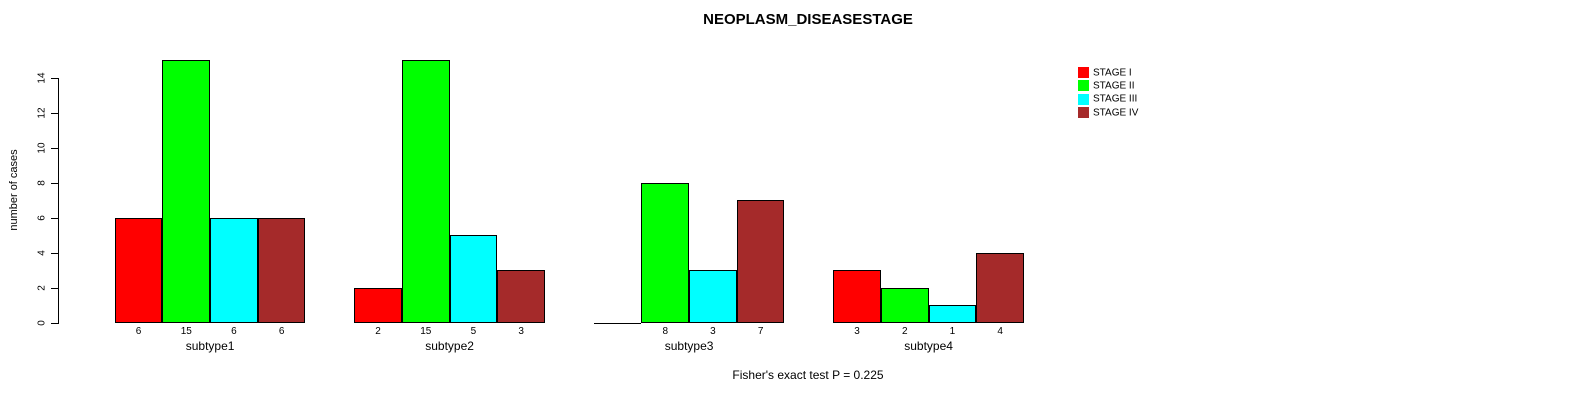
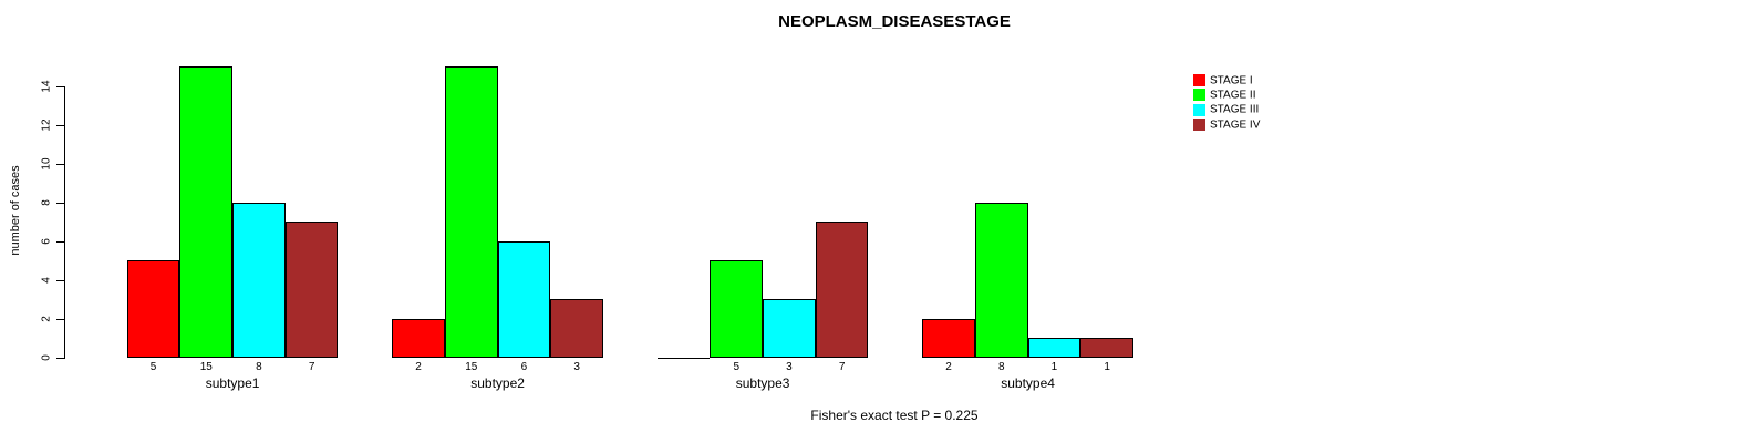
STAGE I/subtype1: 6 -> 5
STAGE III/subtype1: 6 -> 8
STAGE IV/subtype1: 6 -> 7
STAGE III/subtype2: 5 -> 6
STAGE II/subtype3: 8 -> 5
STAGE I/subtype4: 3 -> 2
STAGE II/subtype4: 2 -> 8
STAGE IV/subtype4: 4 -> 1
